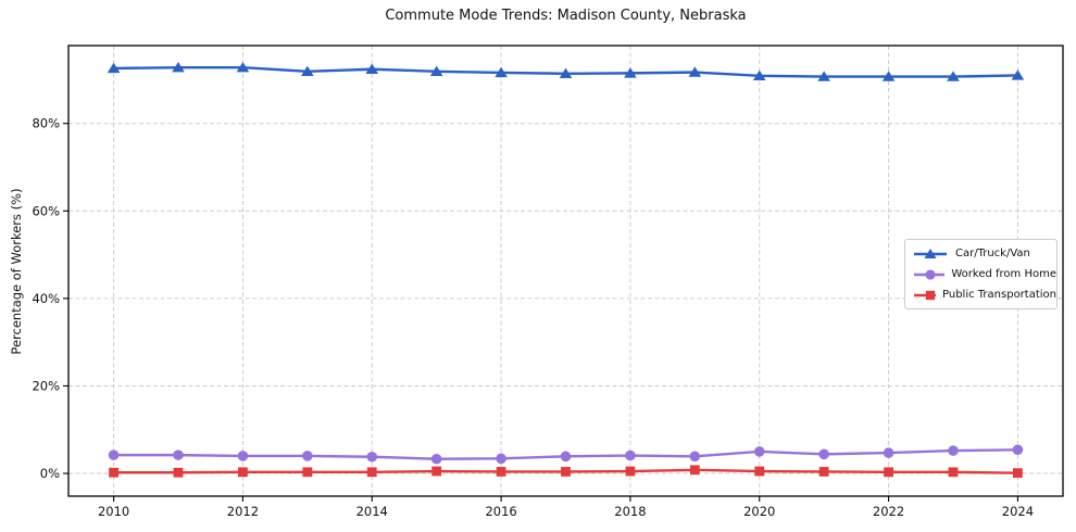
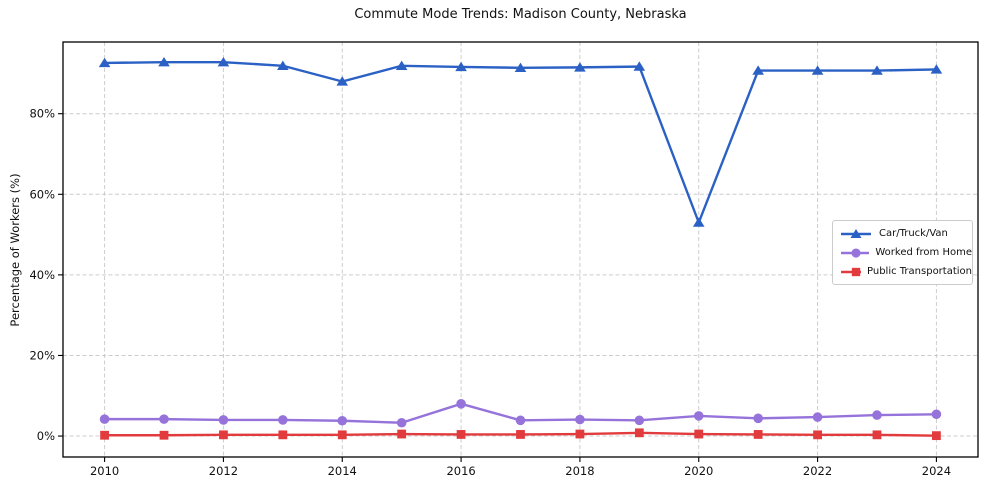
Car/Truck/Van/2014: 92% -> 88%
Worked from Home/2016: 3% -> 8%
Car/Truck/Van/2020: 91% -> 53%
